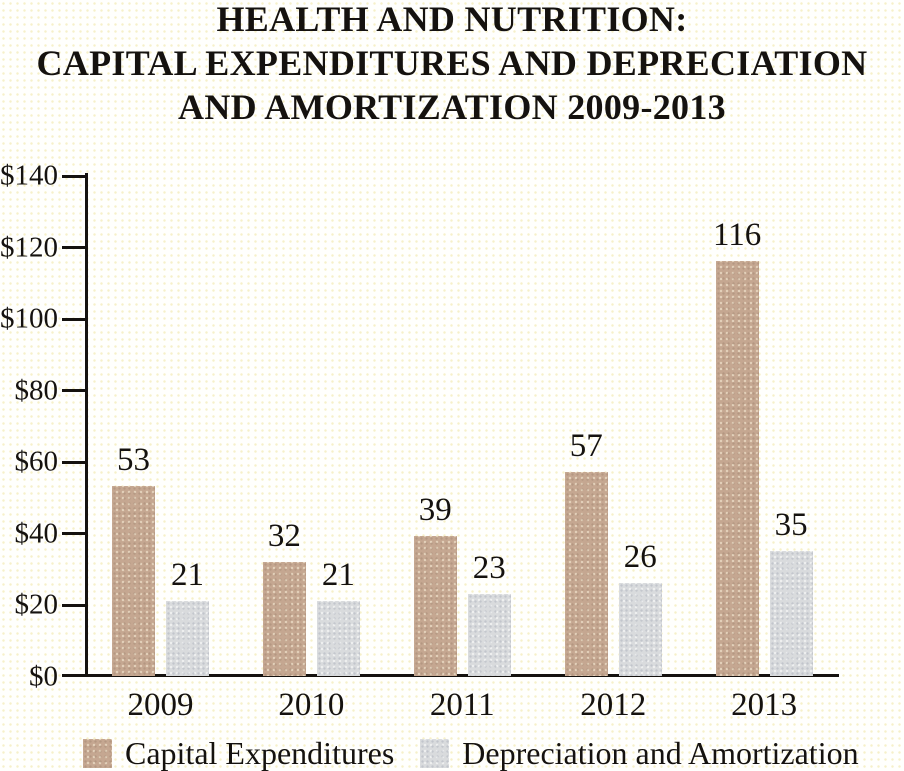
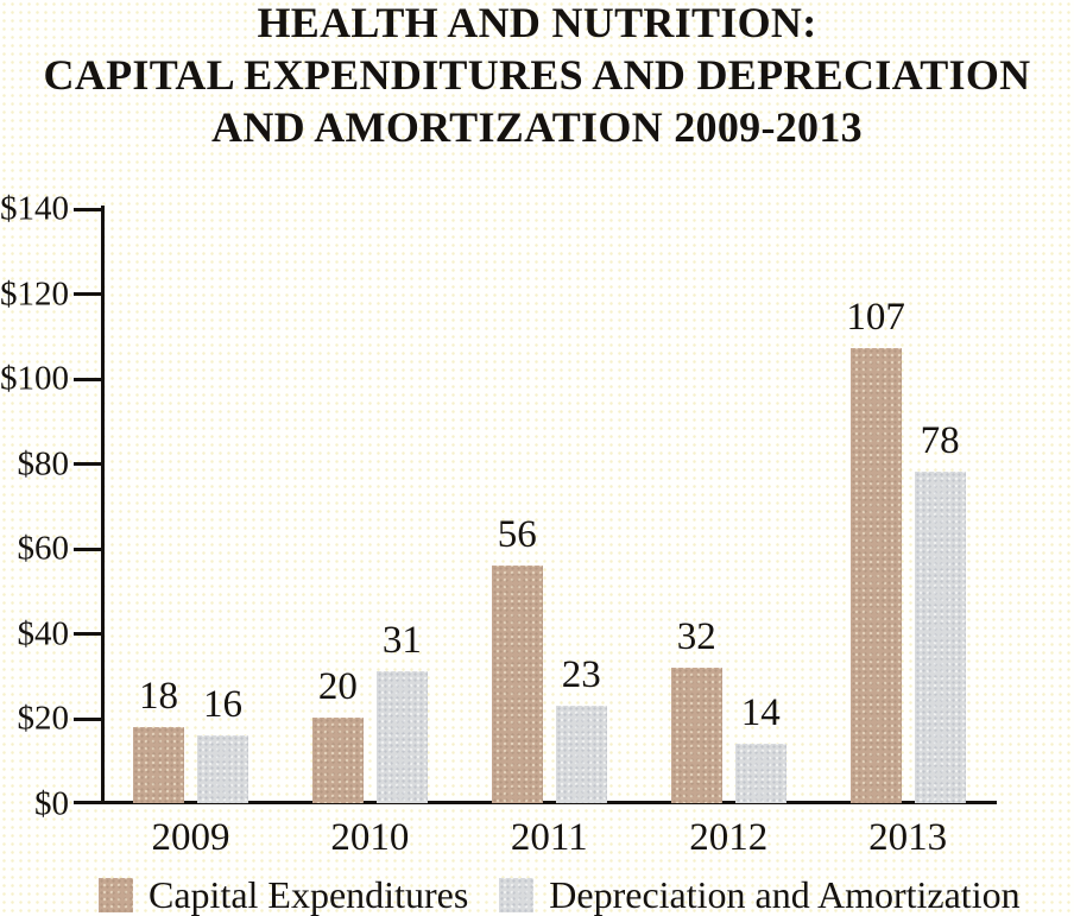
Capital Expenditures/2009: 53 -> 18
Depreciation and Amortization/2009: 21 -> 16
Capital Expenditures/2010: 32 -> 20
Depreciation and Amortization/2010: 21 -> 31
Capital Expenditures/2011: 39 -> 56
Capital Expenditures/2012: 57 -> 32
Depreciation and Amortization/2012: 26 -> 14
Capital Expenditures/2013: 116 -> 107
Depreciation and Amortization/2013: 35 -> 78
